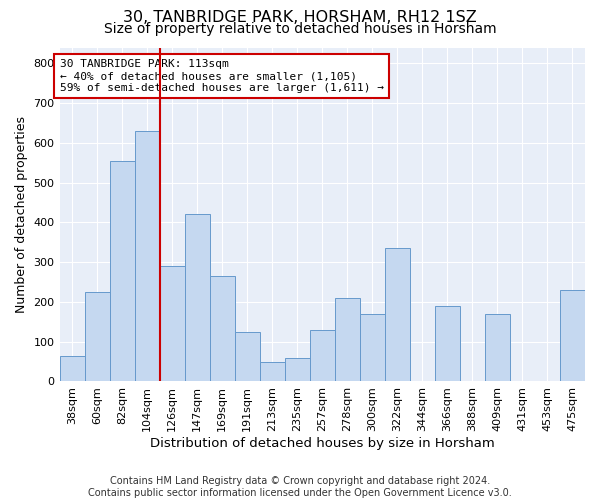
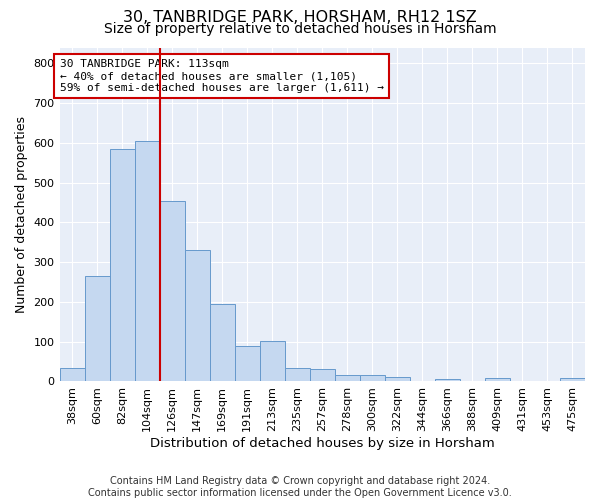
38sqm: 65 -> 35
60sqm: 225 -> 265
82sqm: 555 -> 585
104sqm: 630 -> 605
126sqm: 290 -> 455
147sqm: 420 -> 330
169sqm: 265 -> 195
191sqm: 125 -> 90
213sqm: 50 -> 103
235sqm: 60 -> 35
257sqm: 130 -> 32
278sqm: 210 -> 17
300sqm: 170 -> 17
322sqm: 335 -> 12
366sqm: 190 -> 7
409sqm: 170 -> 8
475sqm: 230 -> 8
